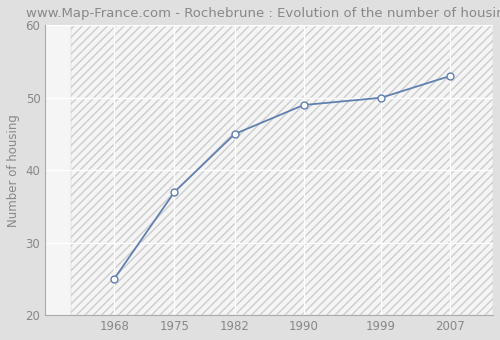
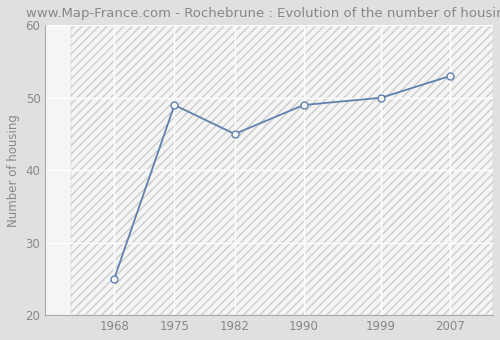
1975: 37 -> 49
